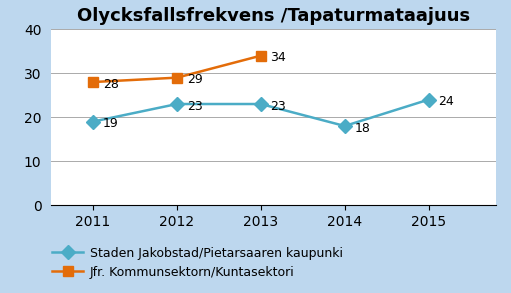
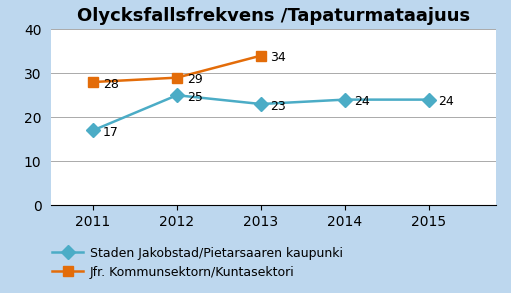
Staden Jakobstad/Pietarsaaren kaupunki/2011: 19 -> 17
Staden Jakobstad/Pietarsaaren kaupunki/2012: 23 -> 25
Staden Jakobstad/Pietarsaaren kaupunki/2014: 18 -> 24
